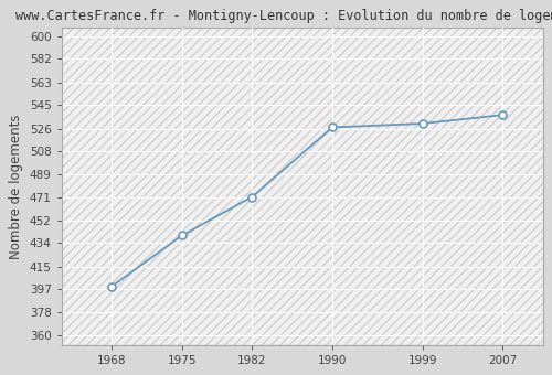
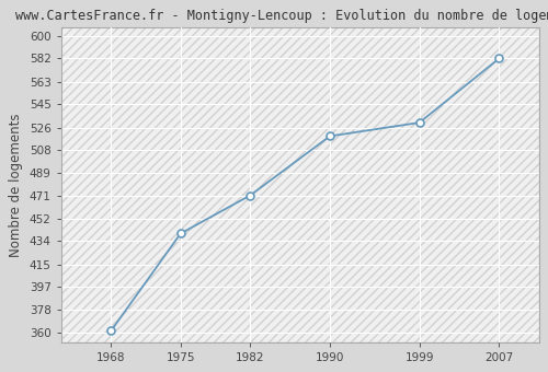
1968: 399 -> 361
1990: 527 -> 519
2007: 537 -> 582
